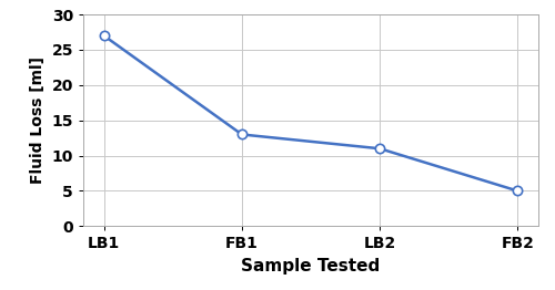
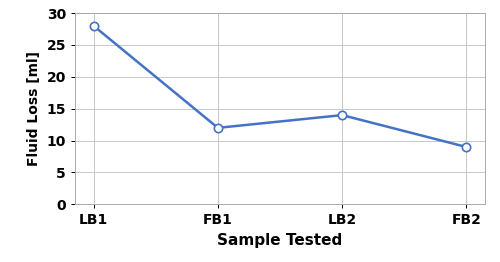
LB1: 27 -> 28
FB1: 13 -> 12
LB2: 11 -> 14
FB2: 5 -> 9
